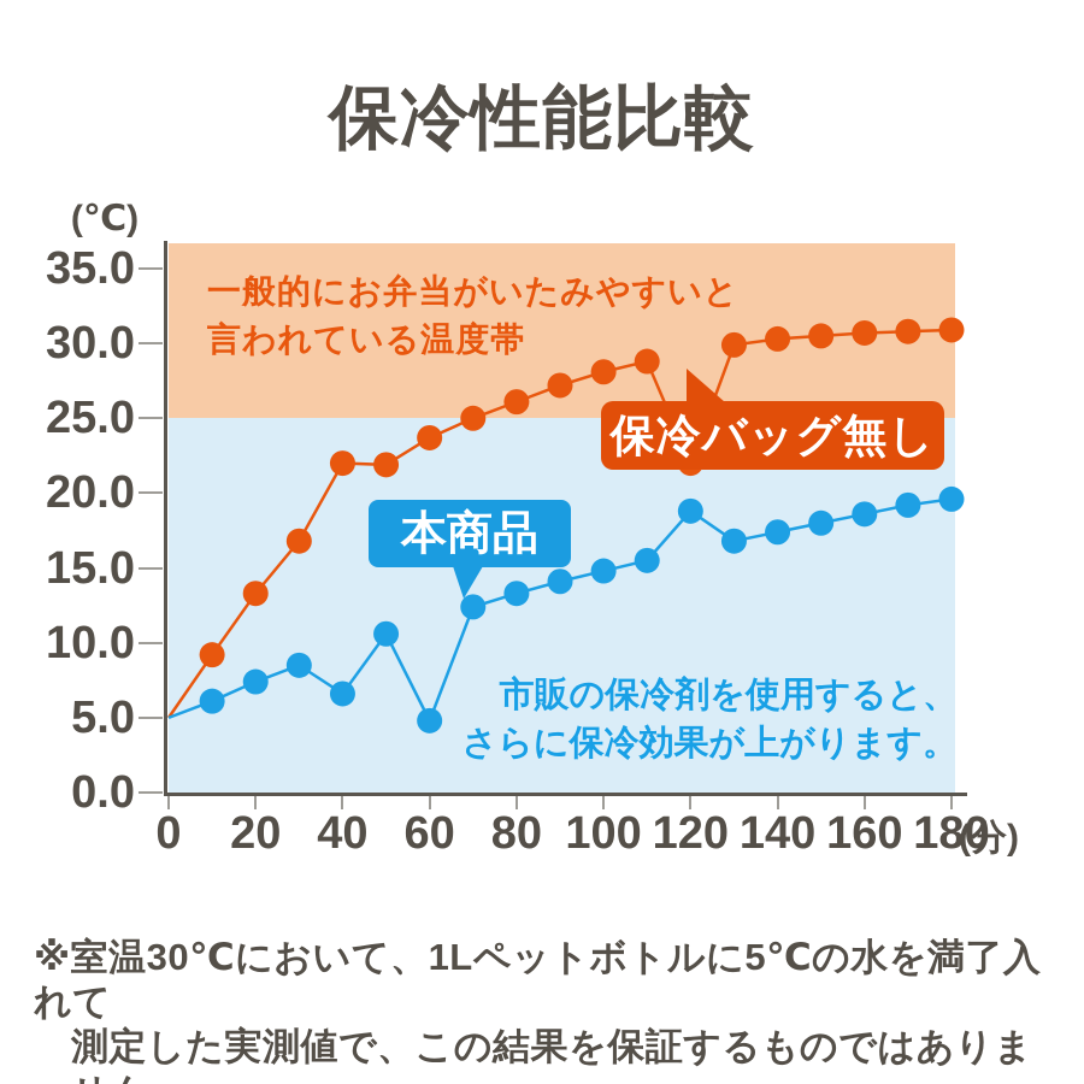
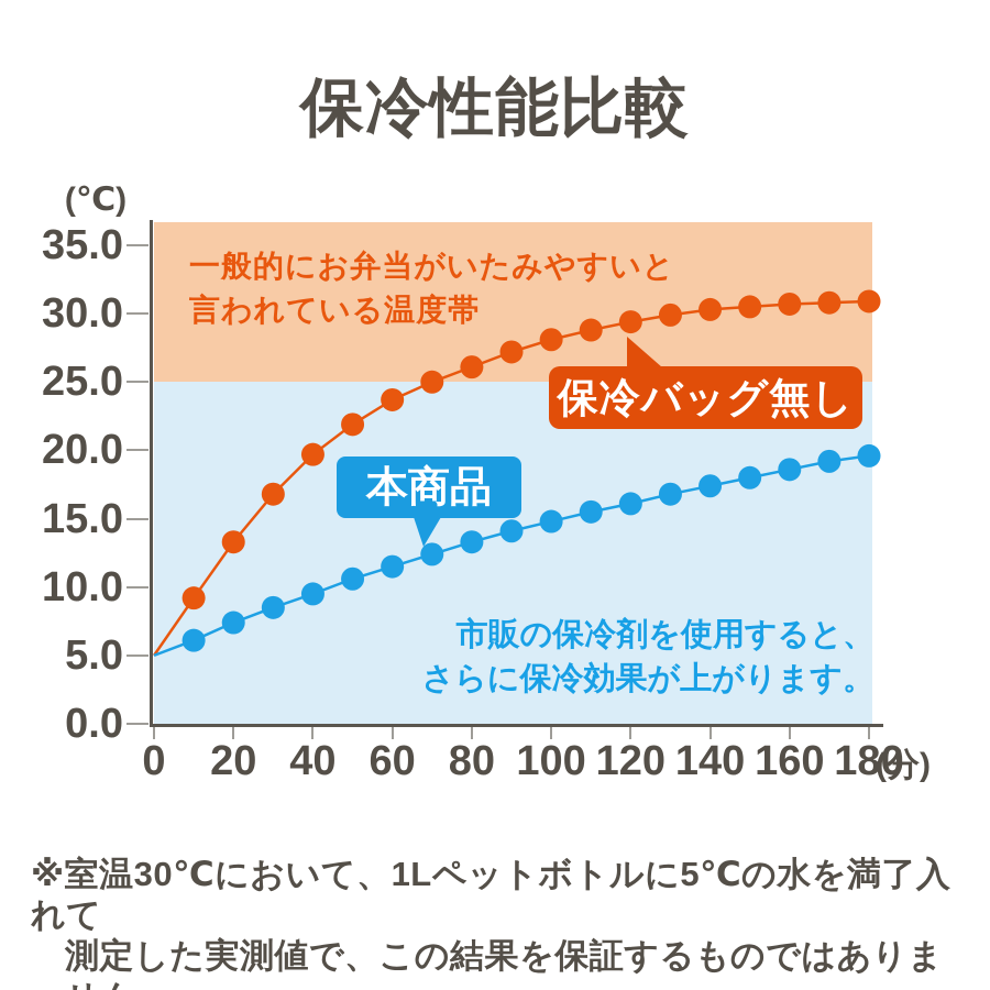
保冷バッグ無し/40: 22.0 -> 19.7
本商品/40: 6.6 -> 9.5
本商品/60: 4.8 -> 11.5
保冷バッグ無し/120: 22.0 -> 29.4
本商品/120: 18.8 -> 16.1
